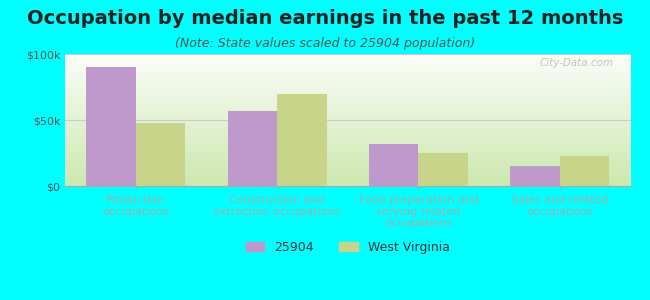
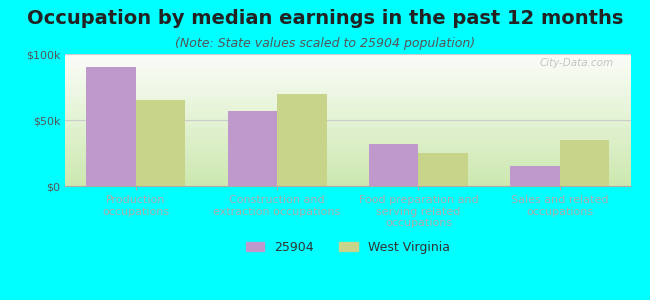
West Virginia/Production occupations: $48k -> $65k
West Virginia/Sales and related occupations: $23k -> $35k
